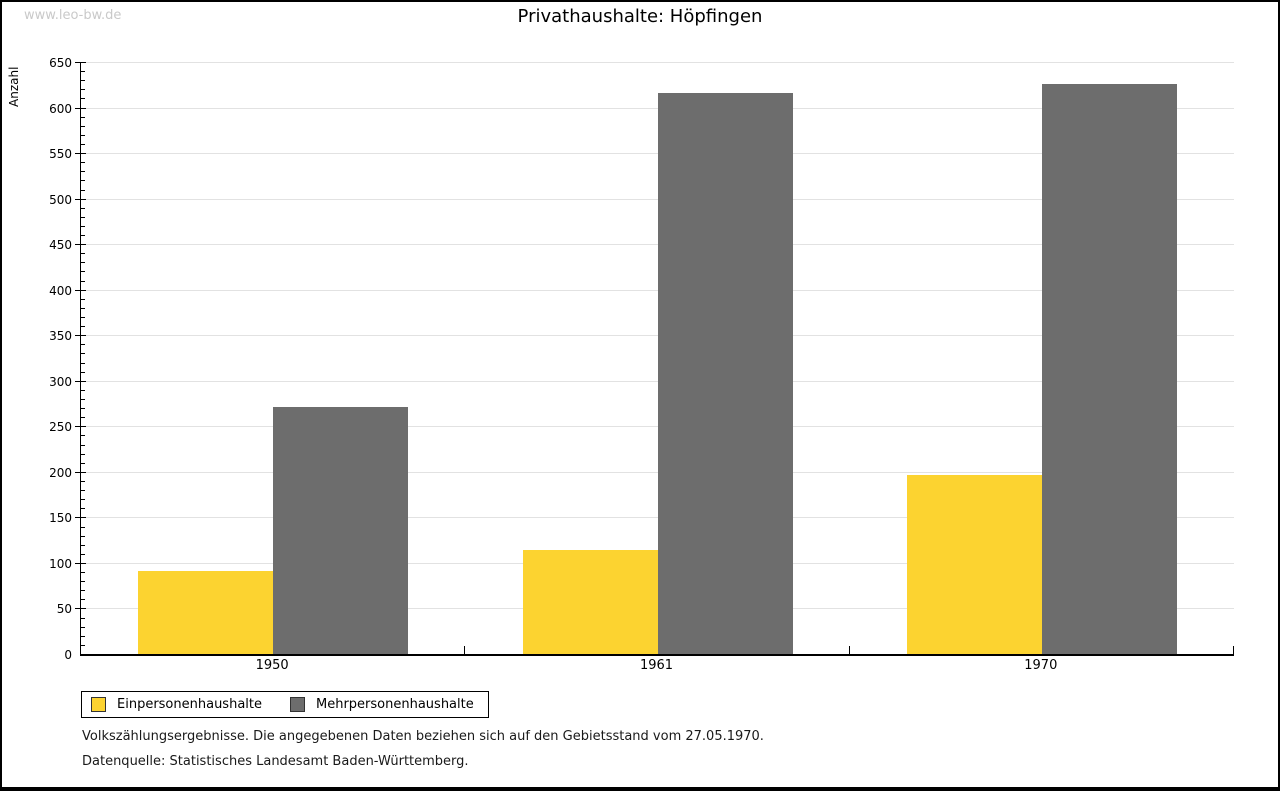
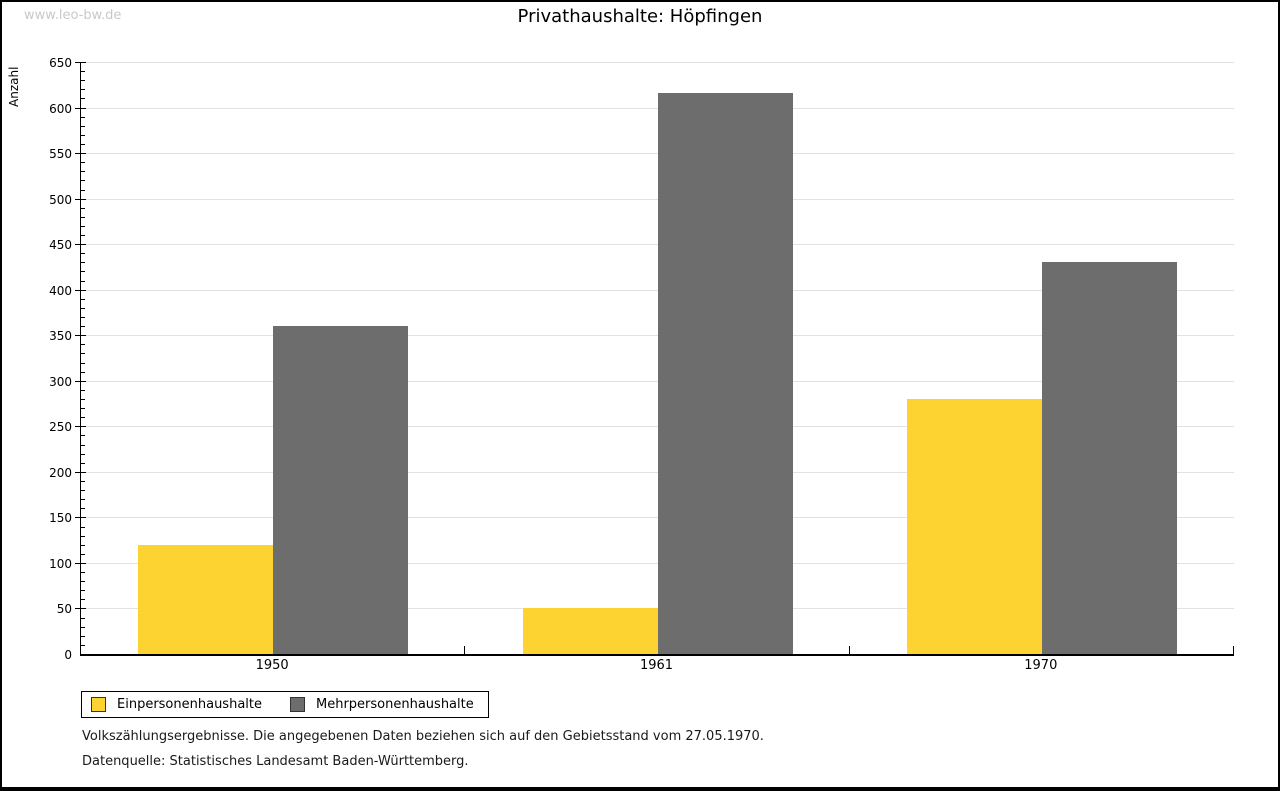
Einpersonenhaushalte/1950: 90 -> 120
Mehrpersonenhaushalte/1950: 270 -> 360
Einpersonenhaushalte/1961: 110 -> 50
Einpersonenhaushalte/1970: 200 -> 280
Mehrpersonenhaushalte/1970: 630 -> 430
